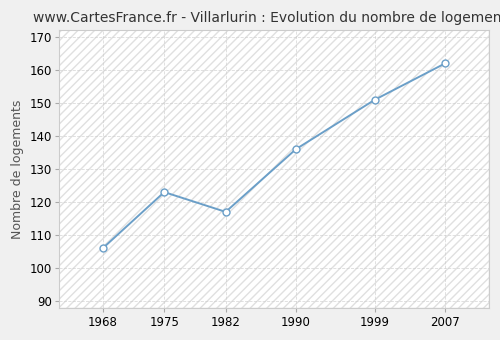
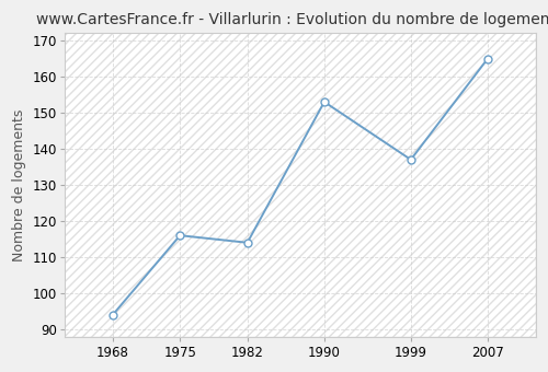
1968: 106 -> 94
1975: 123 -> 116
1982: 117 -> 114
1990: 136 -> 153
1999: 151 -> 137
2007: 162 -> 165
